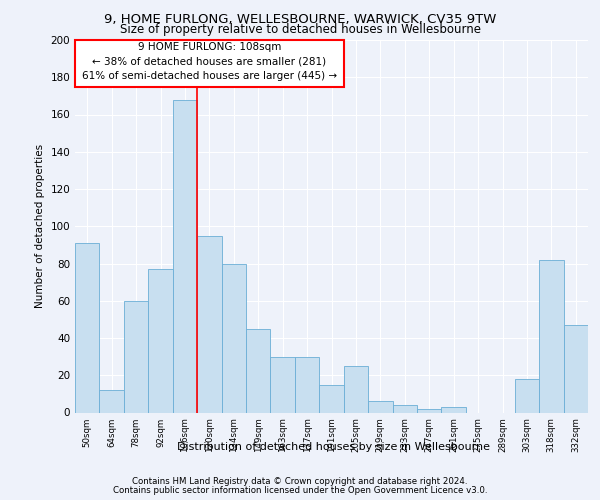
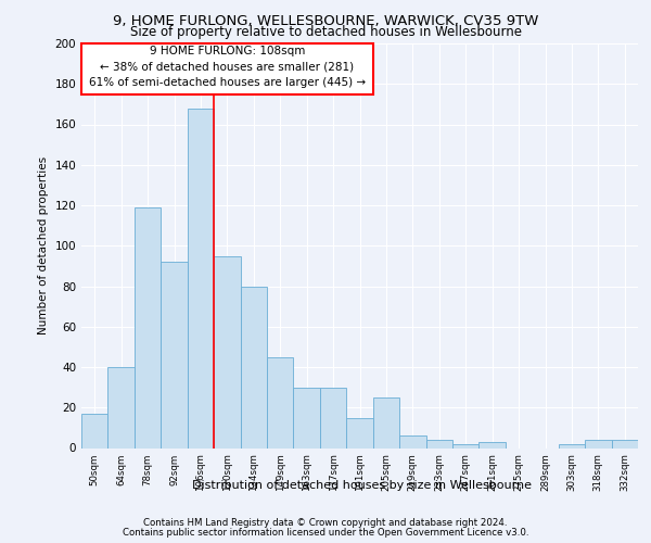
50sqm: 91 -> 17
64sqm: 12 -> 40
78sqm: 60 -> 119
92sqm: 77 -> 92
303sqm: 18 -> 2
318sqm: 82 -> 4
332sqm: 47 -> 4
